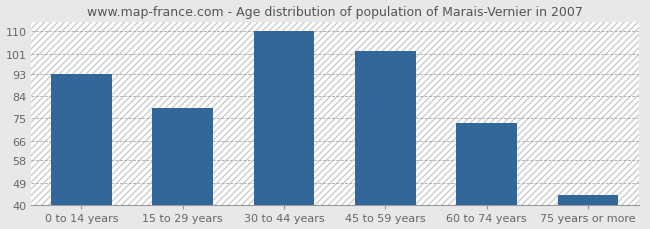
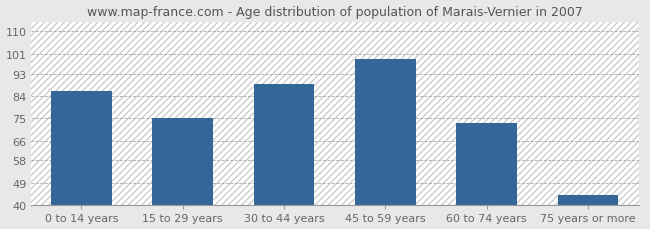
0 to 14 years: 93 -> 86
15 to 29 years: 79 -> 75
30 to 44 years: 110 -> 89
45 to 59 years: 102 -> 99
